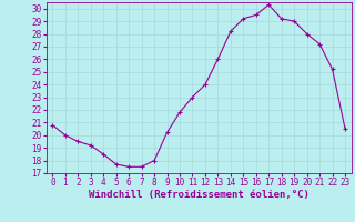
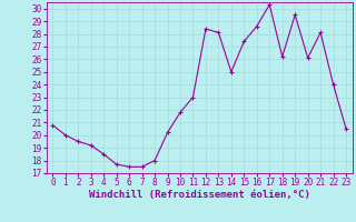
12: 24.0 -> 28.4
13: 26.0 -> 28.1
14: 28.2 -> 25.0
15: 29.2 -> 27.4
16: 29.5 -> 28.6
18: 29.2 -> 26.2
19: 29.0 -> 29.5
20: 28.0 -> 26.1
21: 27.2 -> 28.1
22: 25.2 -> 24.0
